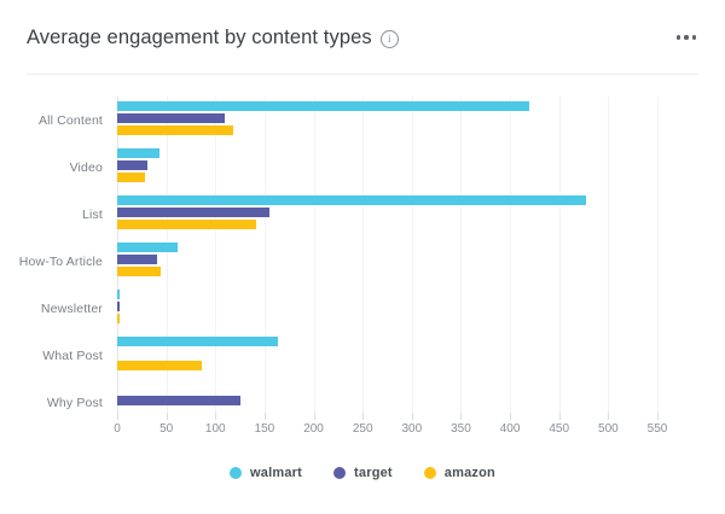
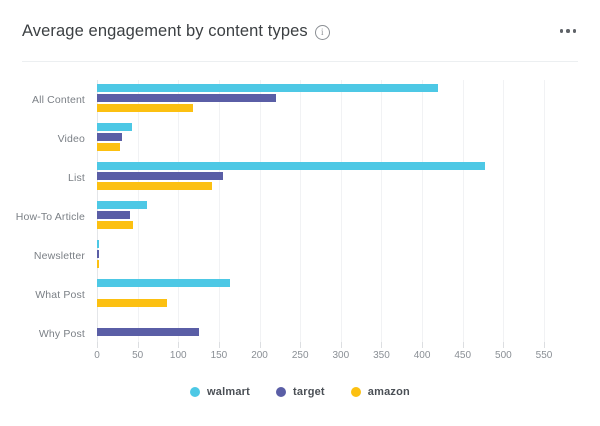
target/All Content: 110 -> 220
